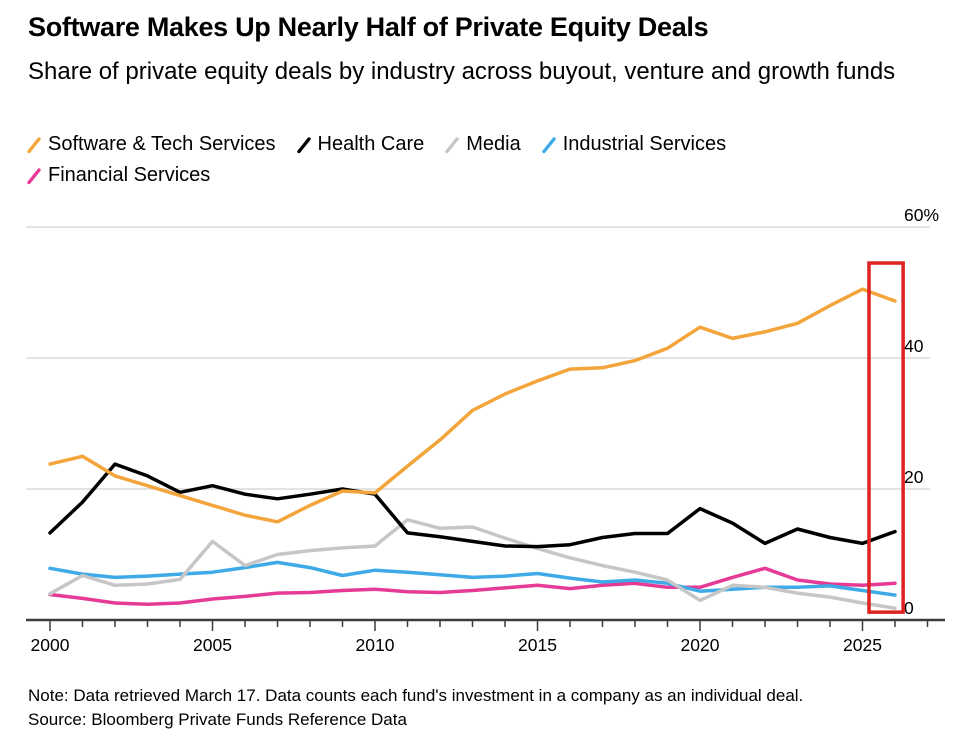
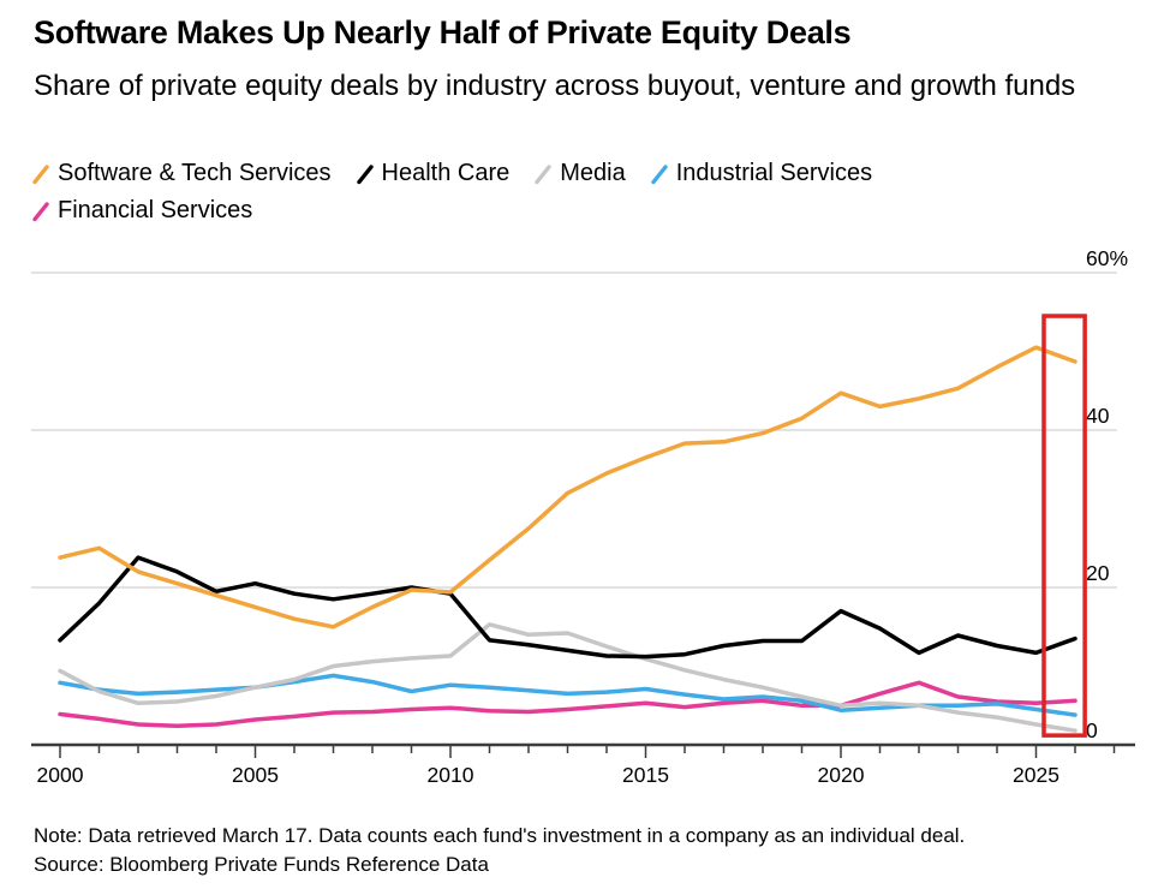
Media/2000: 4% -> 9%
Media/2005: 12% -> 7%
Media/2020: 3% -> 5%
